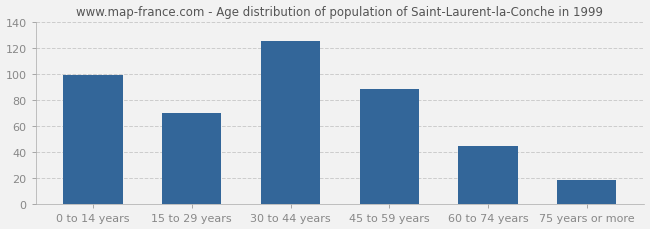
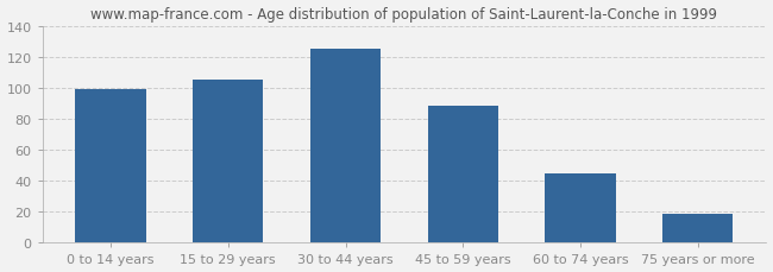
15 to 29 years: 70 -> 105
